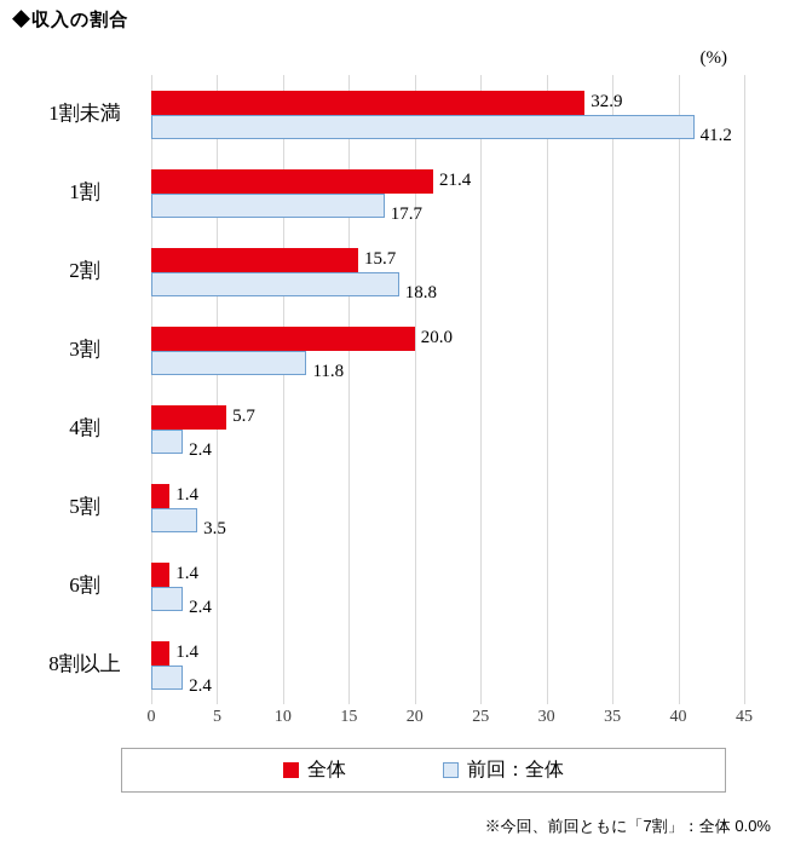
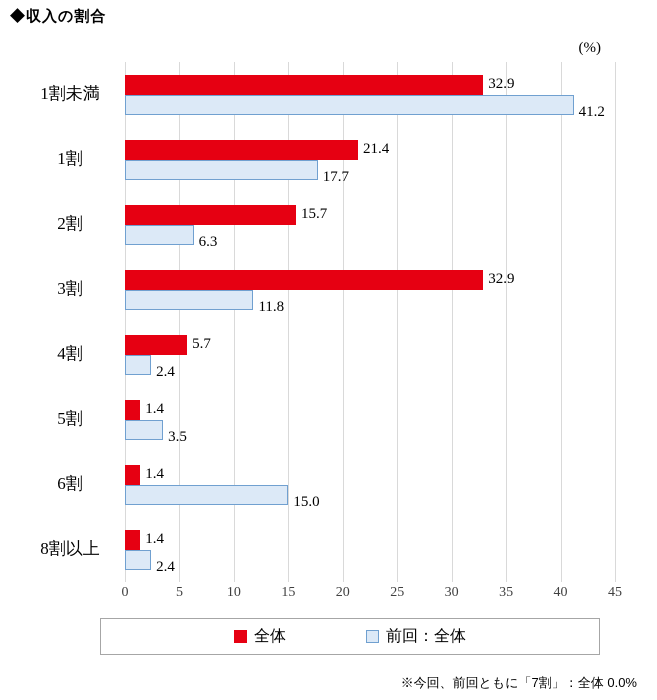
前回：全体/2割: 18.8 -> 6.3
全体/3割: 20.0 -> 32.9
前回：全体/6割: 2.4 -> 15.0
